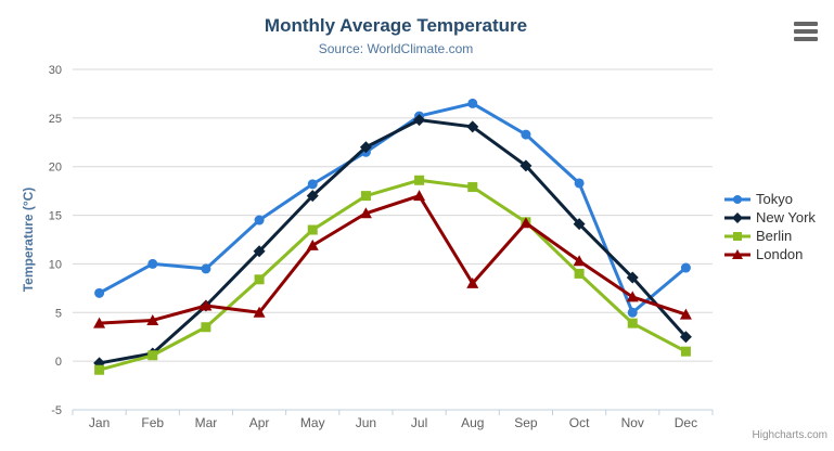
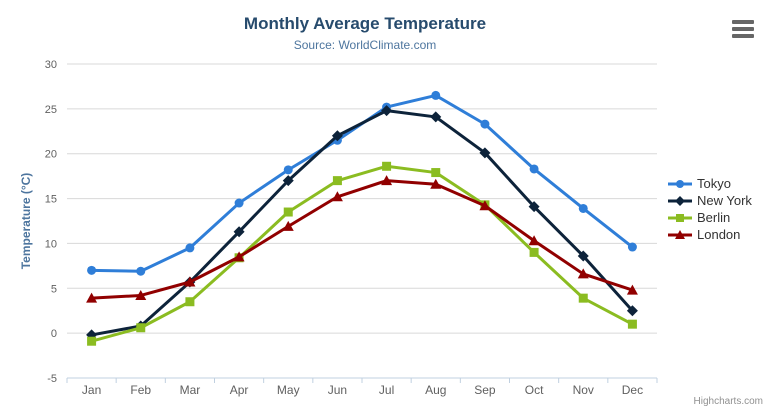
Tokyo/Feb: 10 -> 7
London/Apr: 5 -> 8
London/Aug: 8 -> 17
Tokyo/Nov: 5 -> 14
